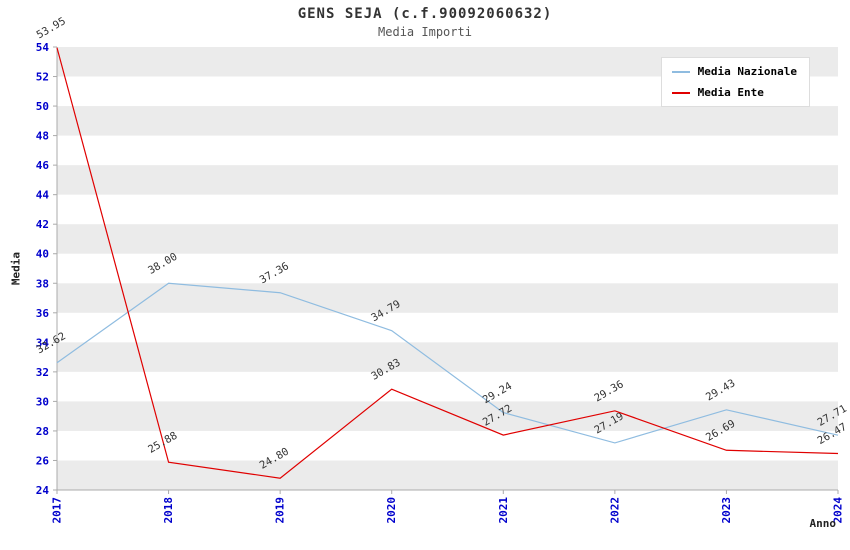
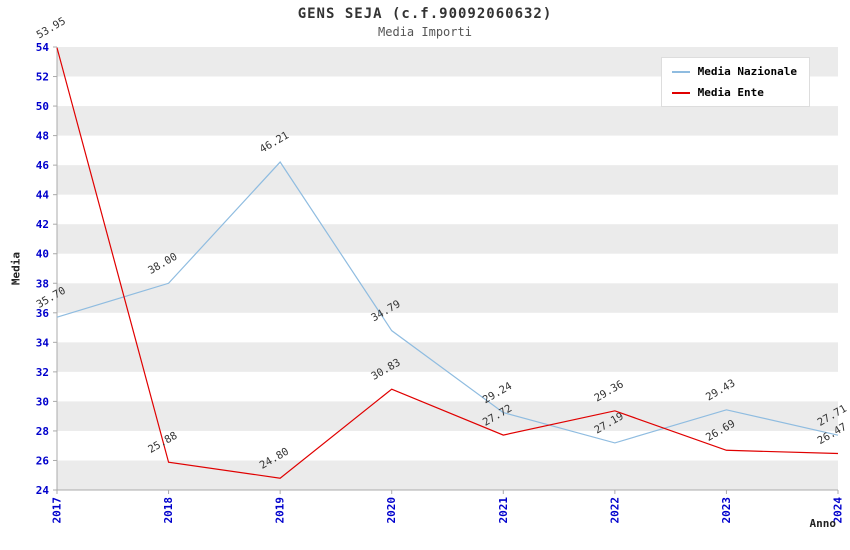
Media Nazionale/2017: 32.62 -> 35.70
Media Nazionale/2019: 37.36 -> 46.21
